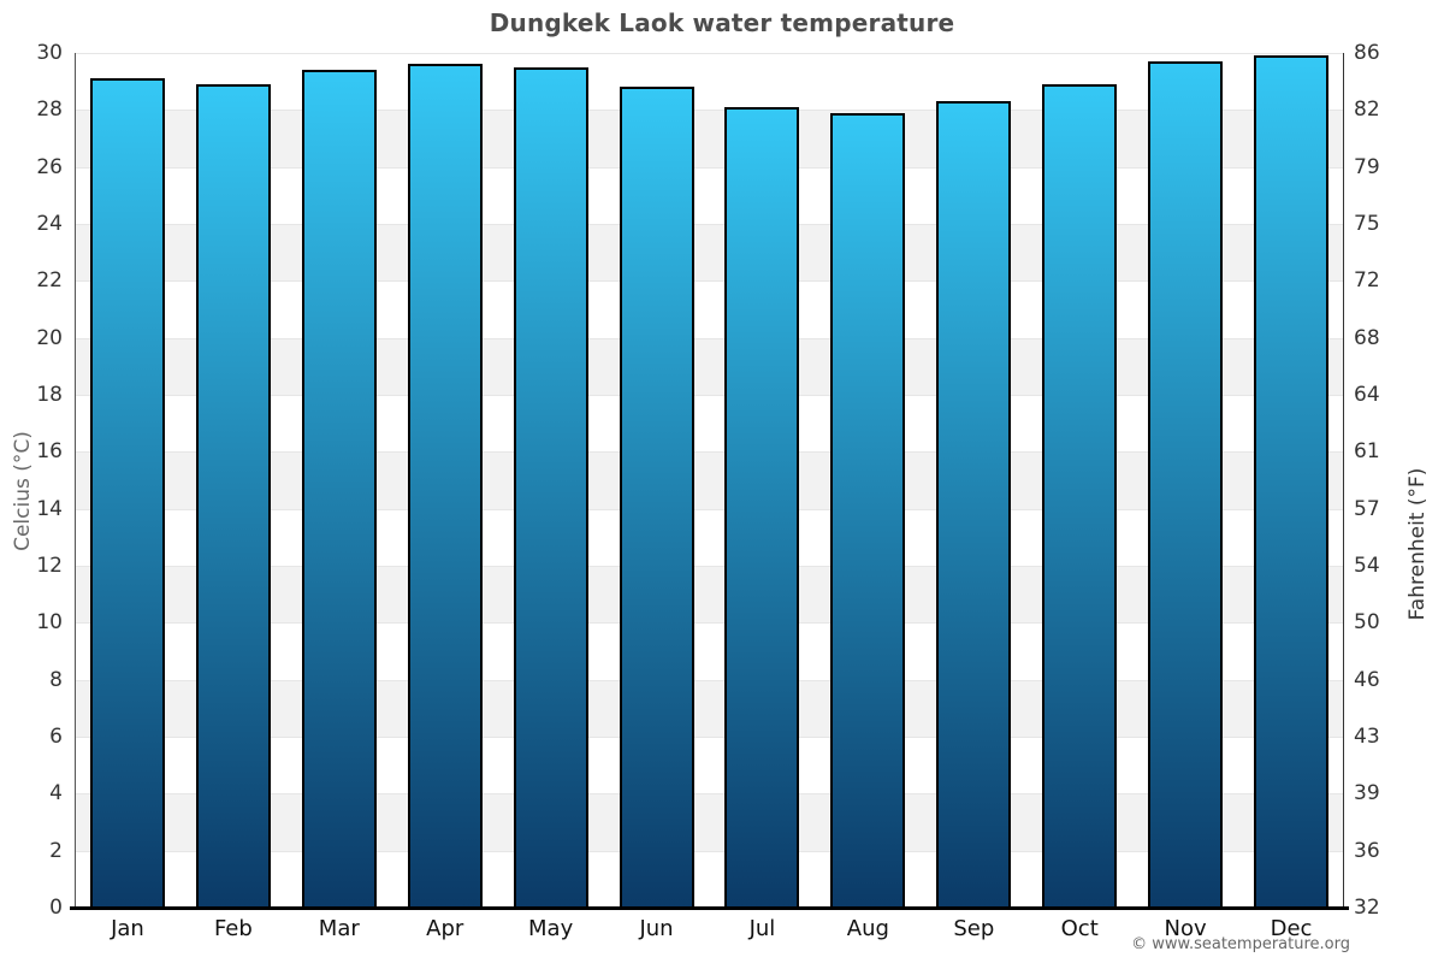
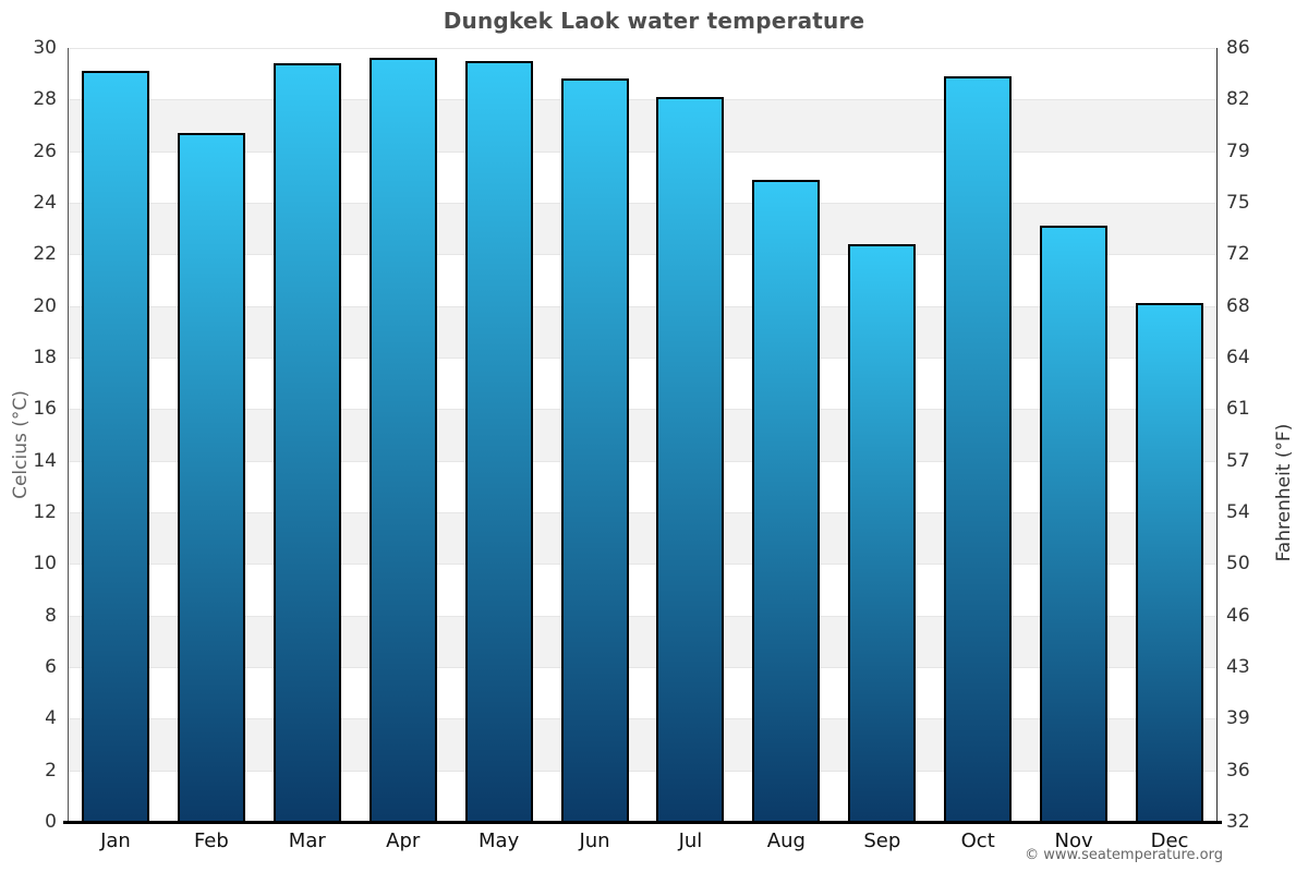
Feb: 28.9 -> 26.7
Aug: 27.9 -> 24.9
Sep: 28.3 -> 22.4
Nov: 29.7 -> 23.1
Dec: 29.9 -> 20.1
